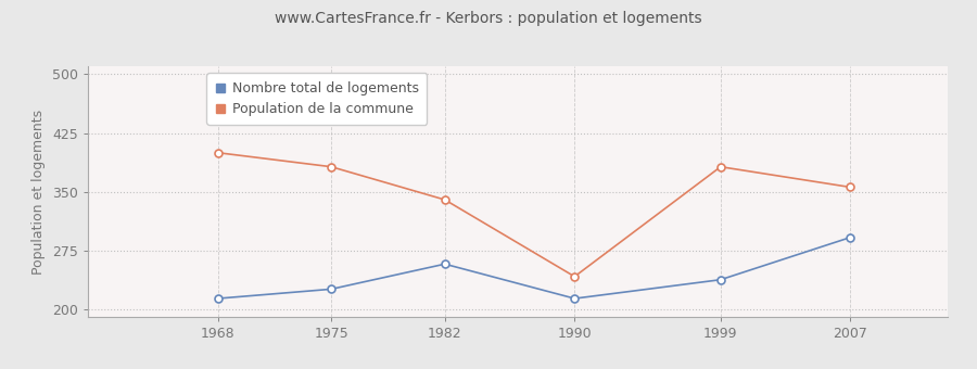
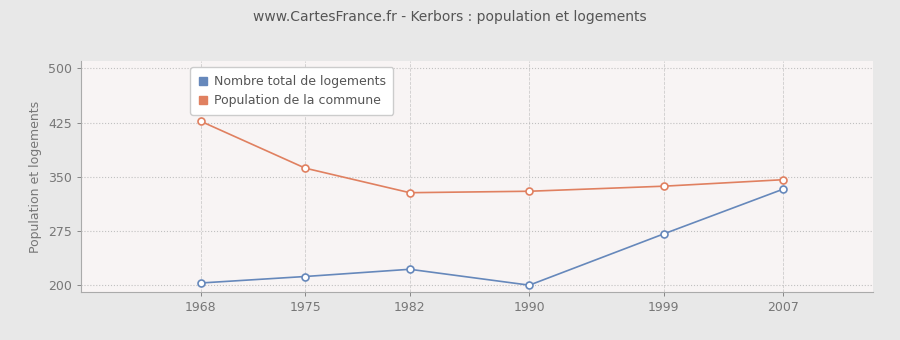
Nombre total de logements/1968: 214 -> 203
Population de la commune/1968: 400 -> 427
Nombre total de logements/1975: 226 -> 212
Population de la commune/1975: 382 -> 362
Nombre total de logements/1982: 258 -> 222
Population de la commune/1982: 340 -> 328
Nombre total de logements/1990: 214 -> 200
Population de la commune/1990: 242 -> 330
Nombre total de logements/1999: 238 -> 271
Population de la commune/1999: 382 -> 337
Nombre total de logements/2007: 292 -> 333
Population de la commune/2007: 356 -> 346
